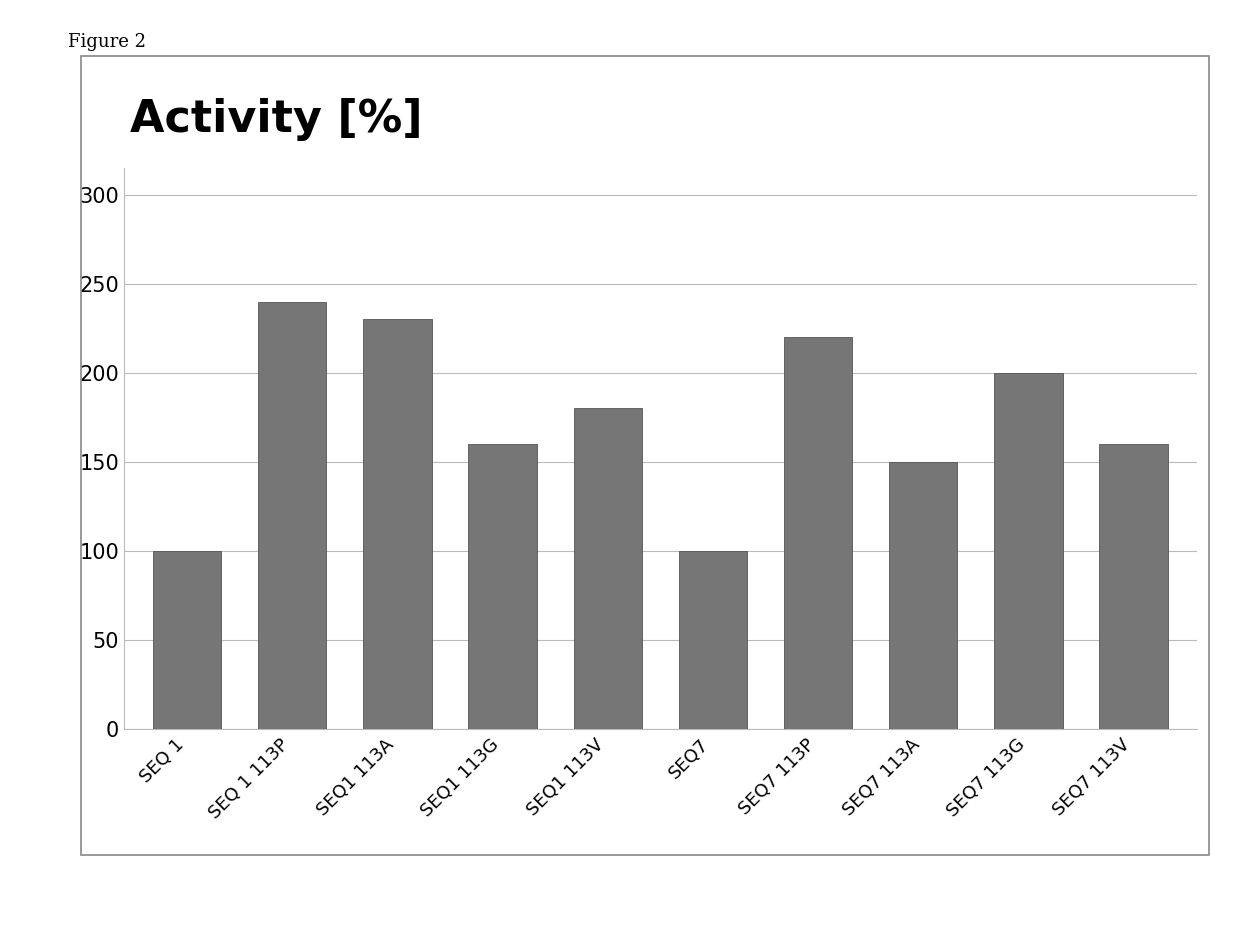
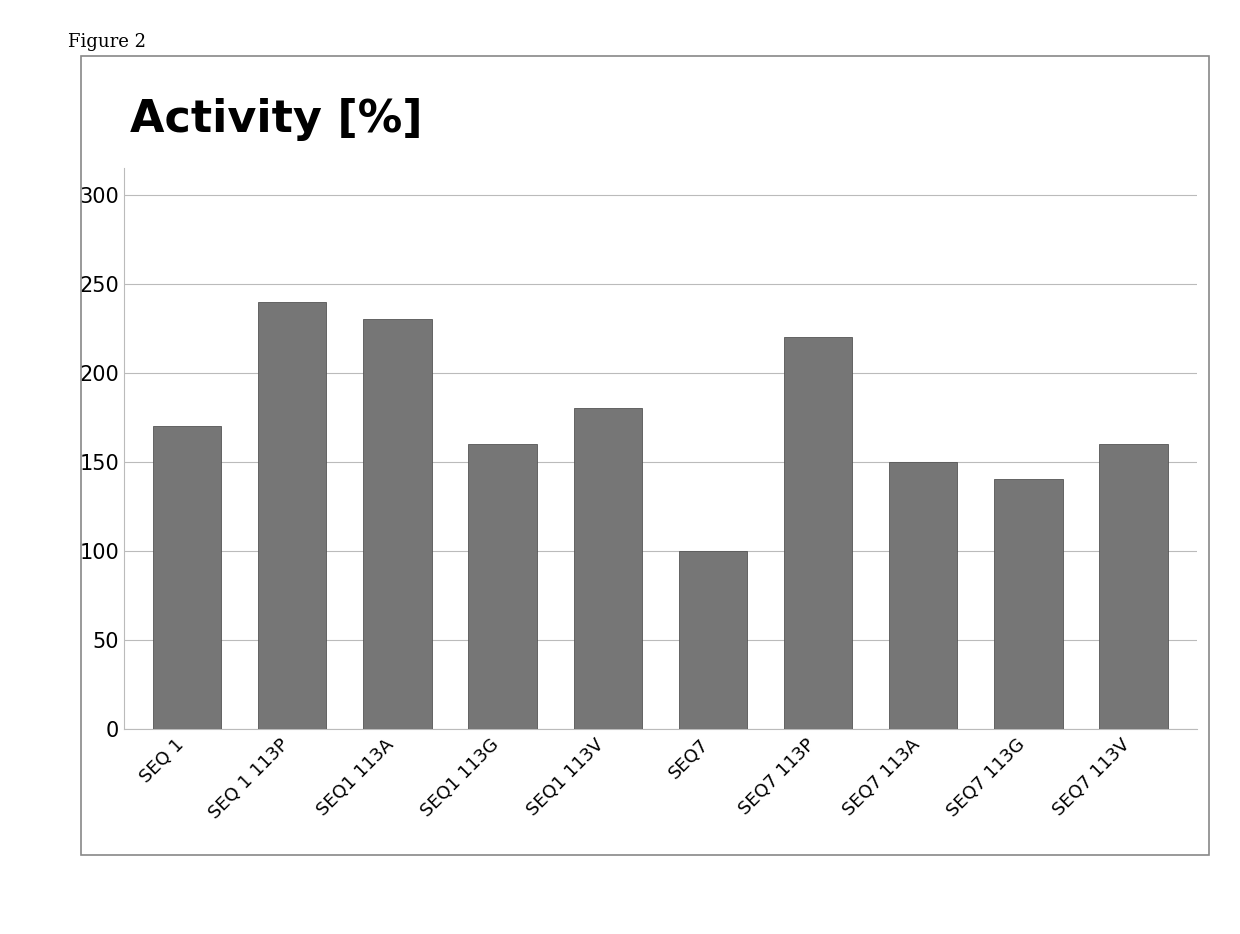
SEQ 1: 100 -> 170
SEQ7 113G: 200 -> 140
